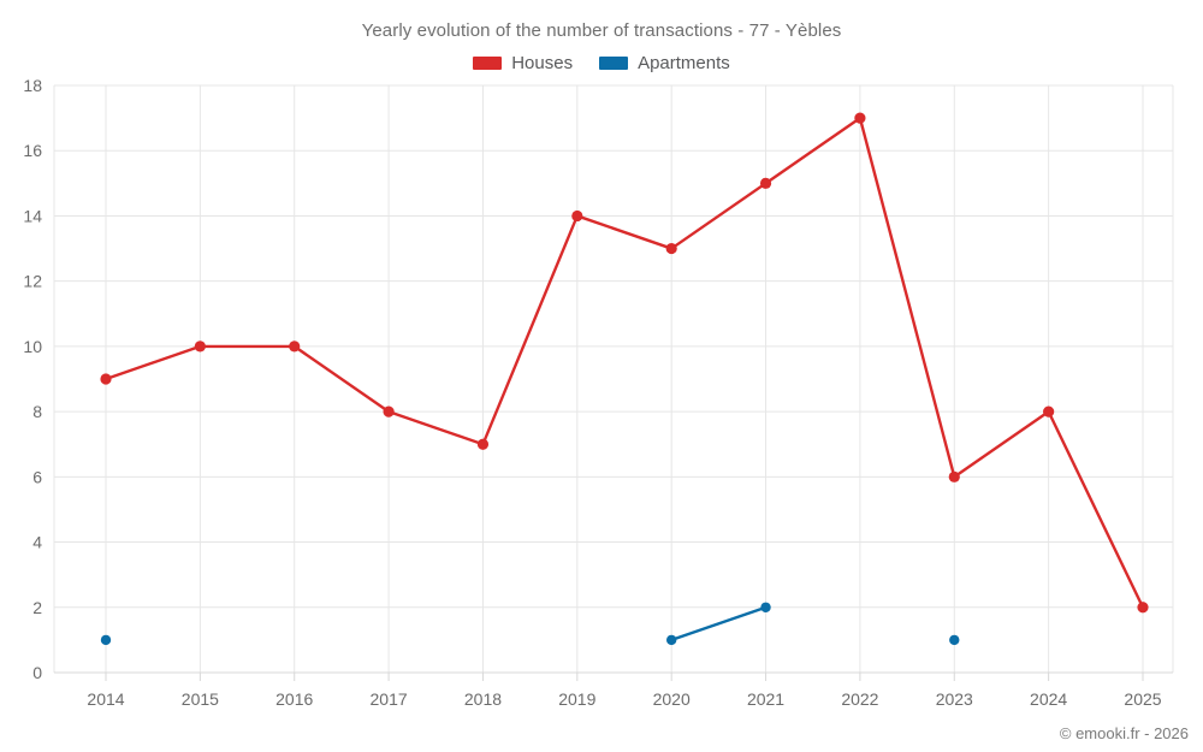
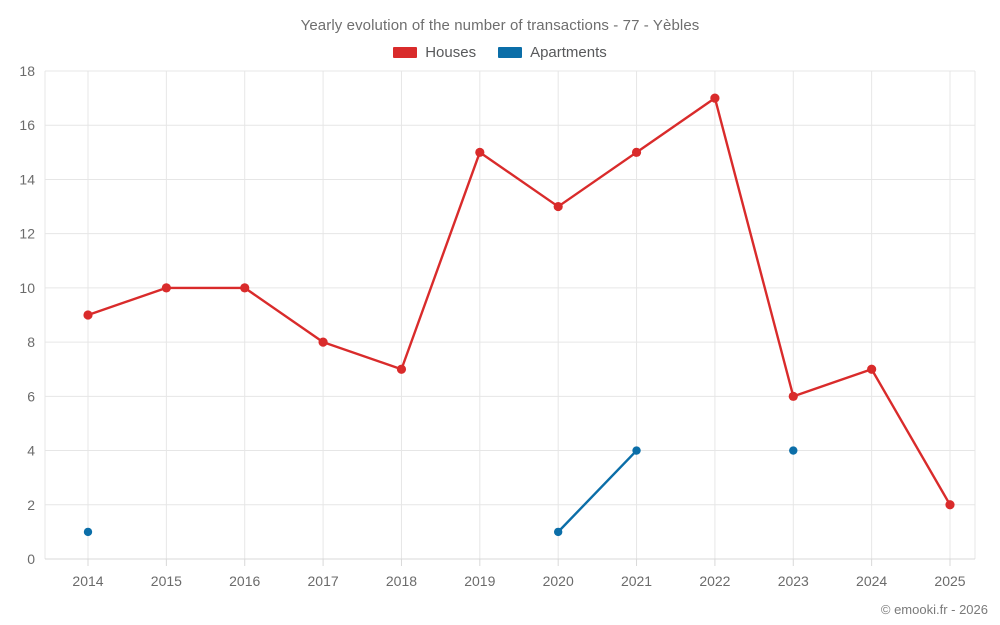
Houses/2019: 14 -> 15
Apartments/2021: 2 -> 4
Apartments/2023: 1 -> 4
Houses/2024: 8 -> 7
